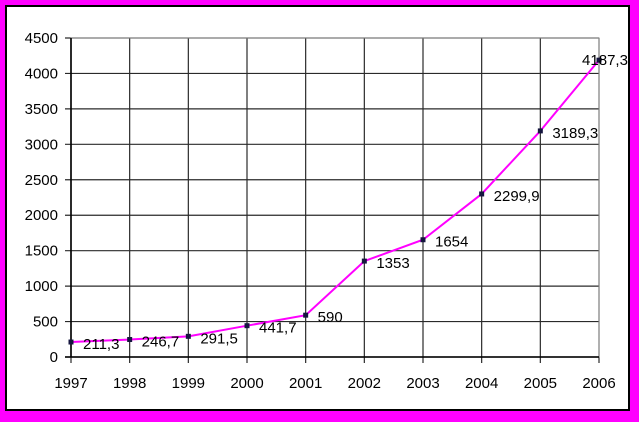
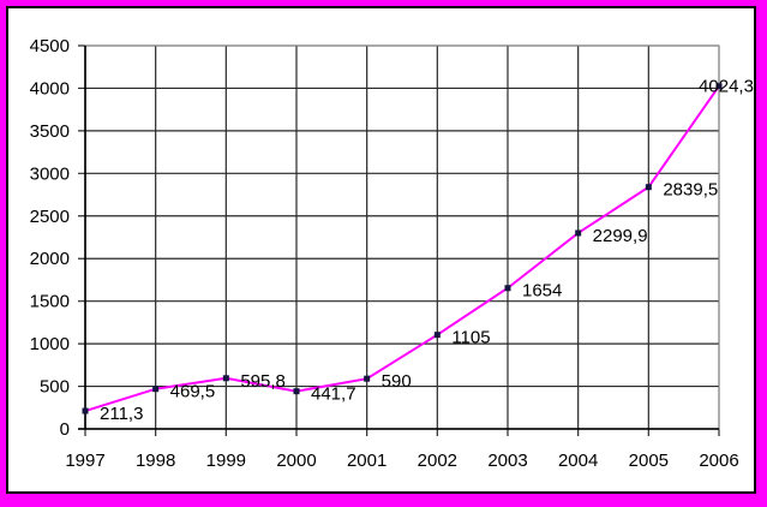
1998: 246,7 -> 469,5
1999: 291,5 -> 595,8
2002: 1353 -> 1105
2005: 3189,3 -> 2839,5
2006: 4187,3 -> 4024,3
